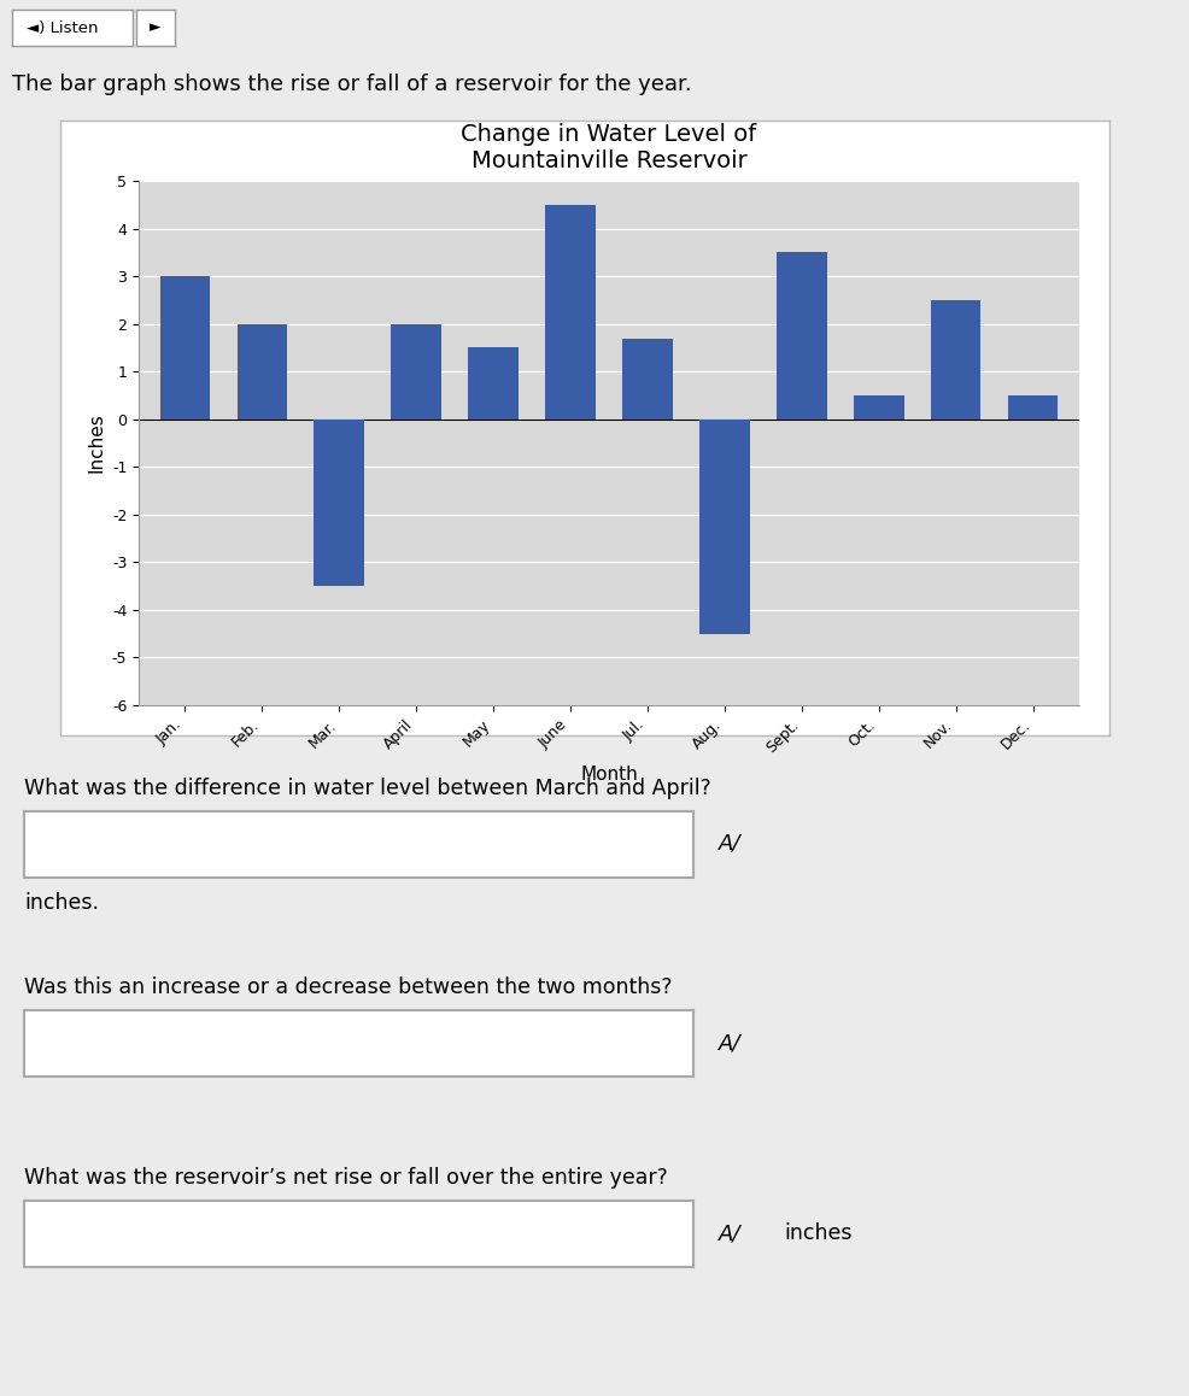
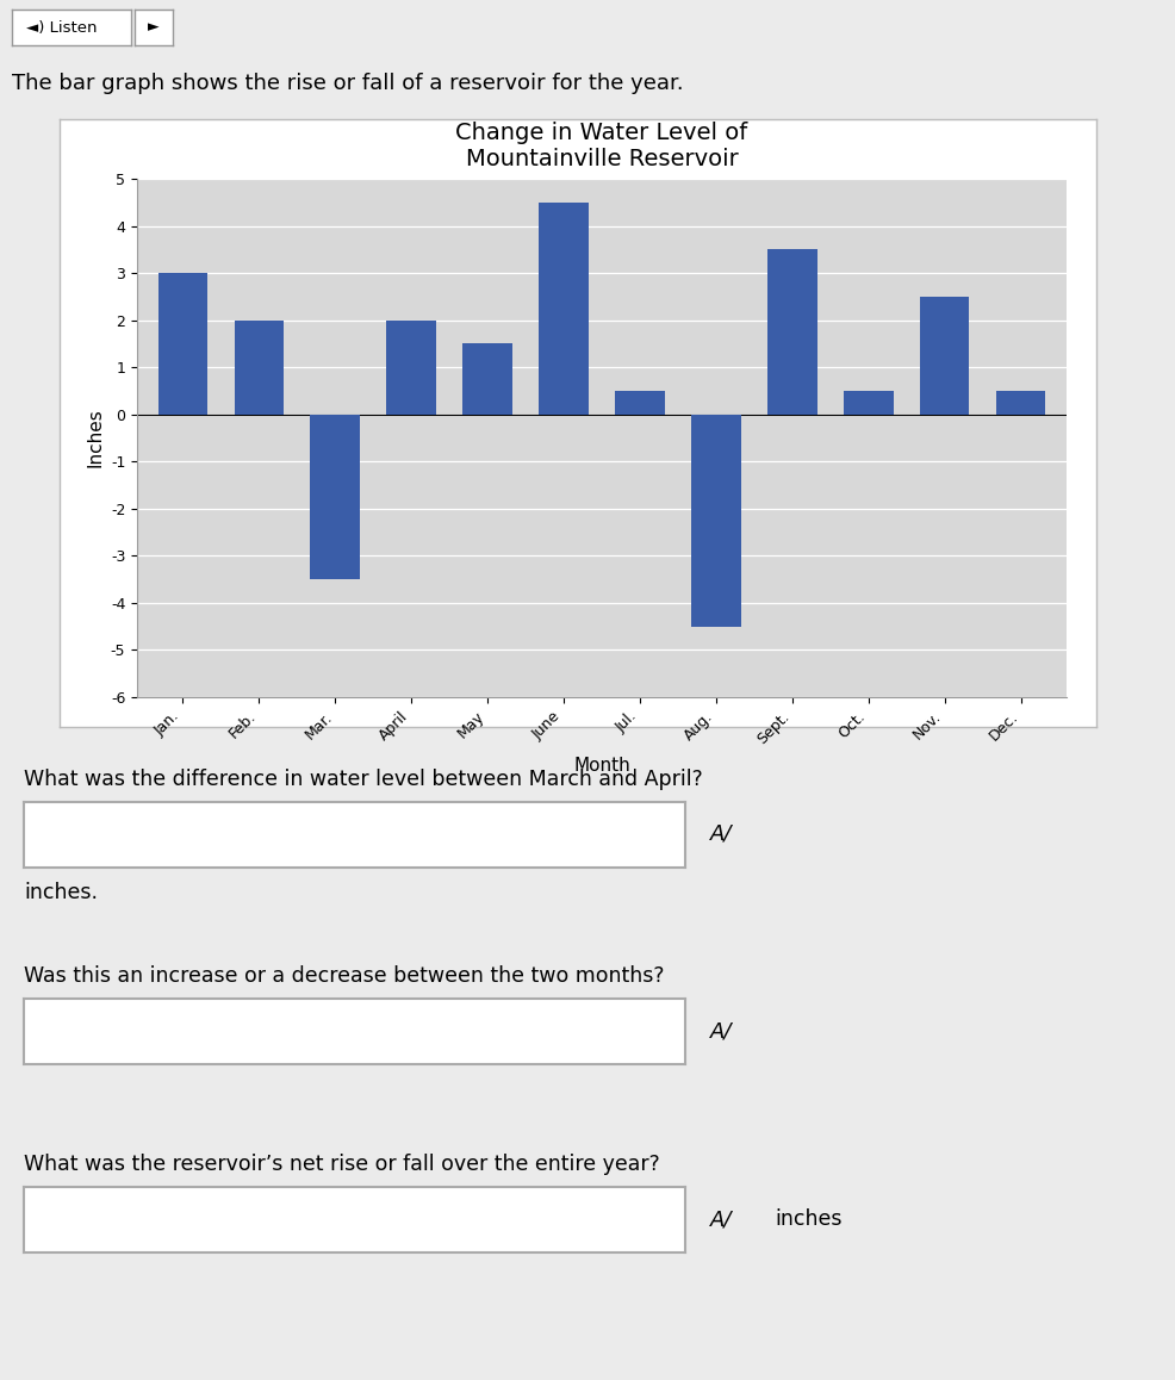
Jul.: 1.7 -> 0.5
